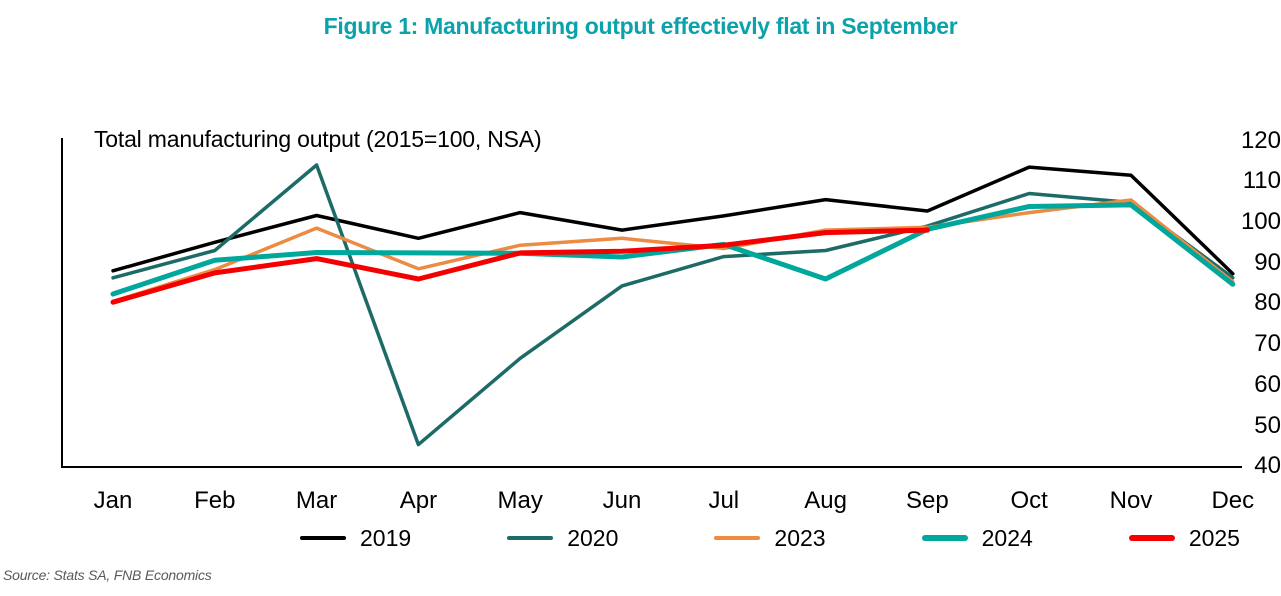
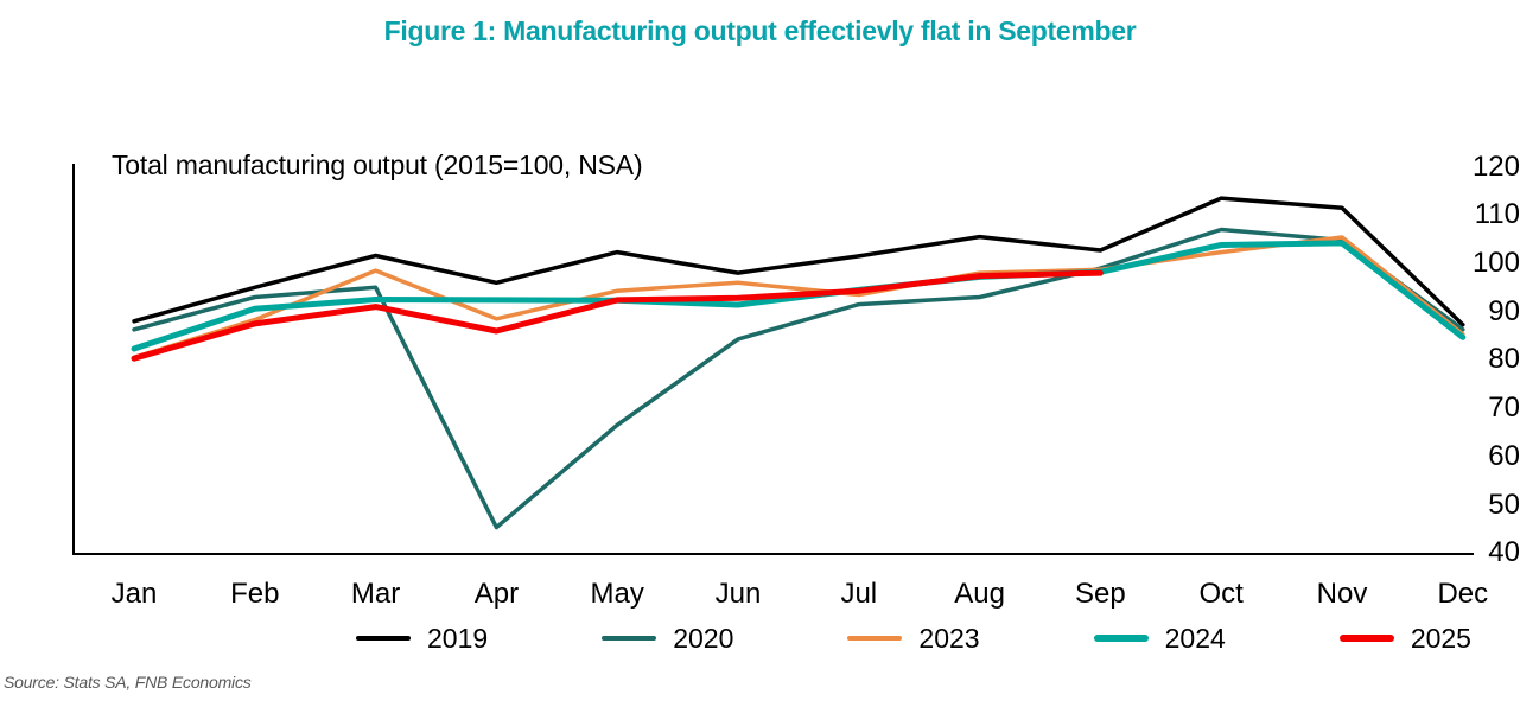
2020/Mar: 114 -> 95
2024/Aug: 86 -> 97
